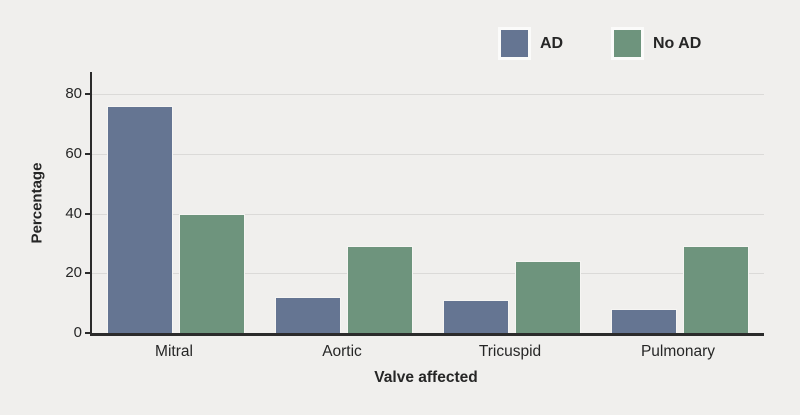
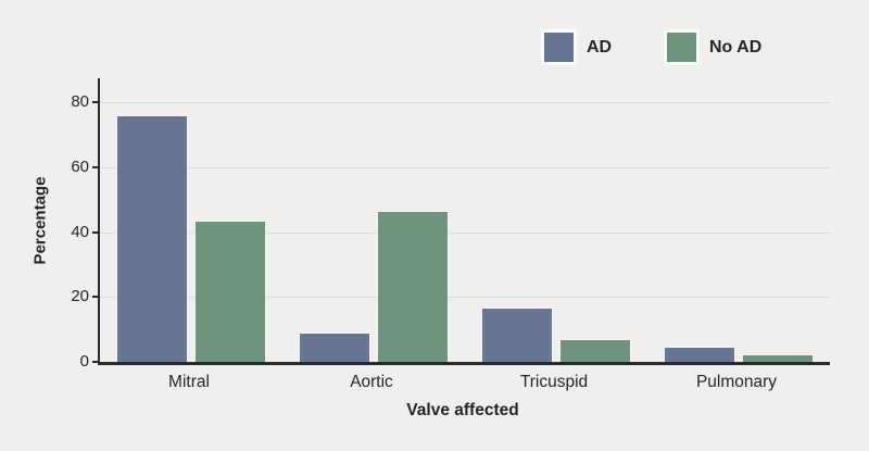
No AD/Mitral: 40 -> 44
AD/Aortic: 12 -> 9
No AD/Aortic: 29 -> 46
AD/Tricuspid: 11 -> 17
No AD/Tricuspid: 24 -> 7
AD/Pulmonary: 8 -> 5
No AD/Pulmonary: 29 -> 2
